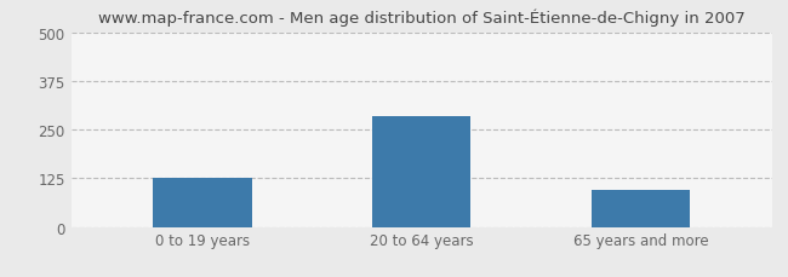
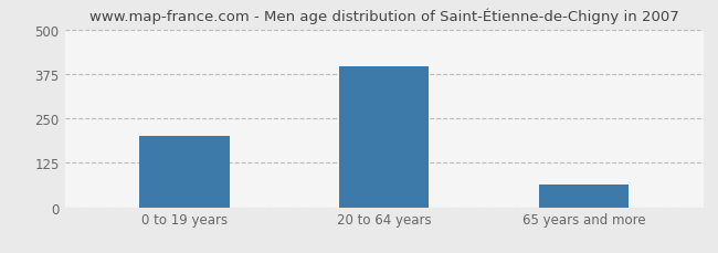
0 to 19 years: 125 -> 200
20 to 64 years: 285 -> 395
65 years and more: 95 -> 65
